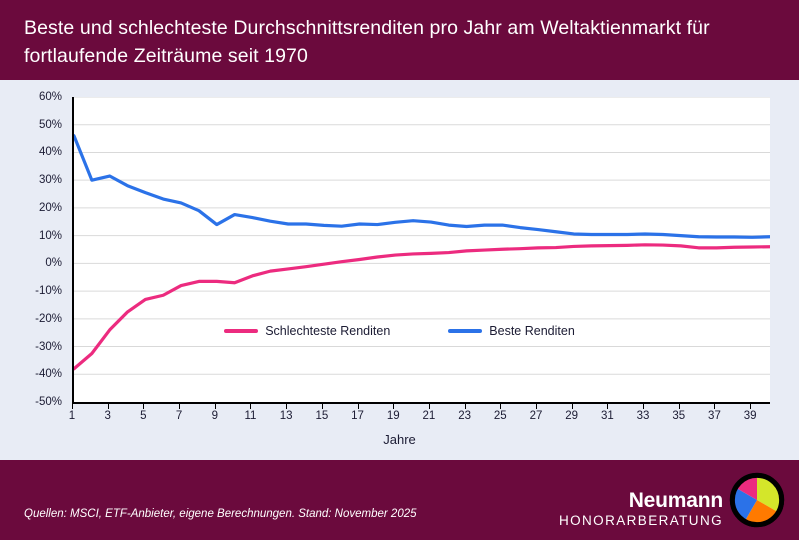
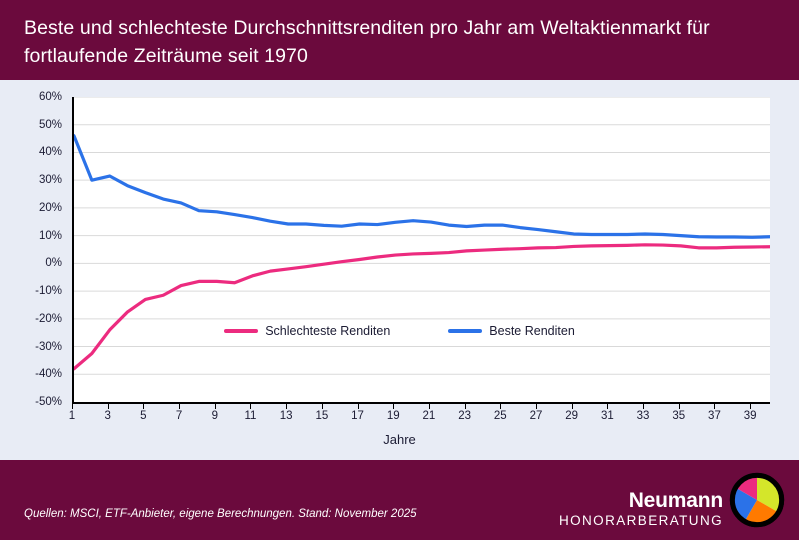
Beste Renditen/9: 14% -> 19%
